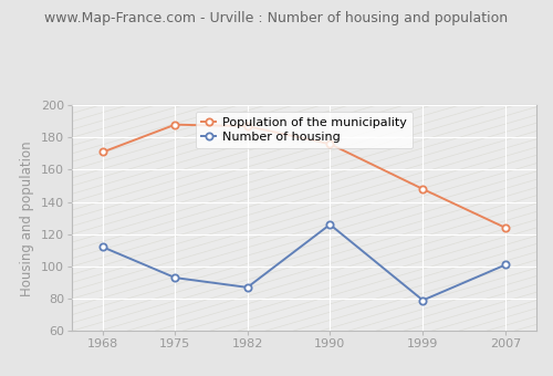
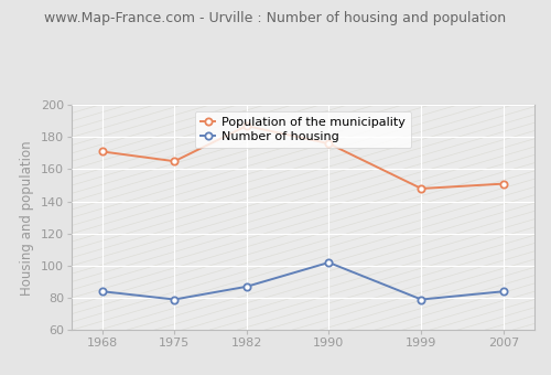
Number of housing/1968: 112 -> 84
Number of housing/1975: 93 -> 79
Population of the municipality/1975: 188 -> 165
Number of housing/1990: 126 -> 102
Number of housing/2007: 101 -> 84
Population of the municipality/2007: 124 -> 151
